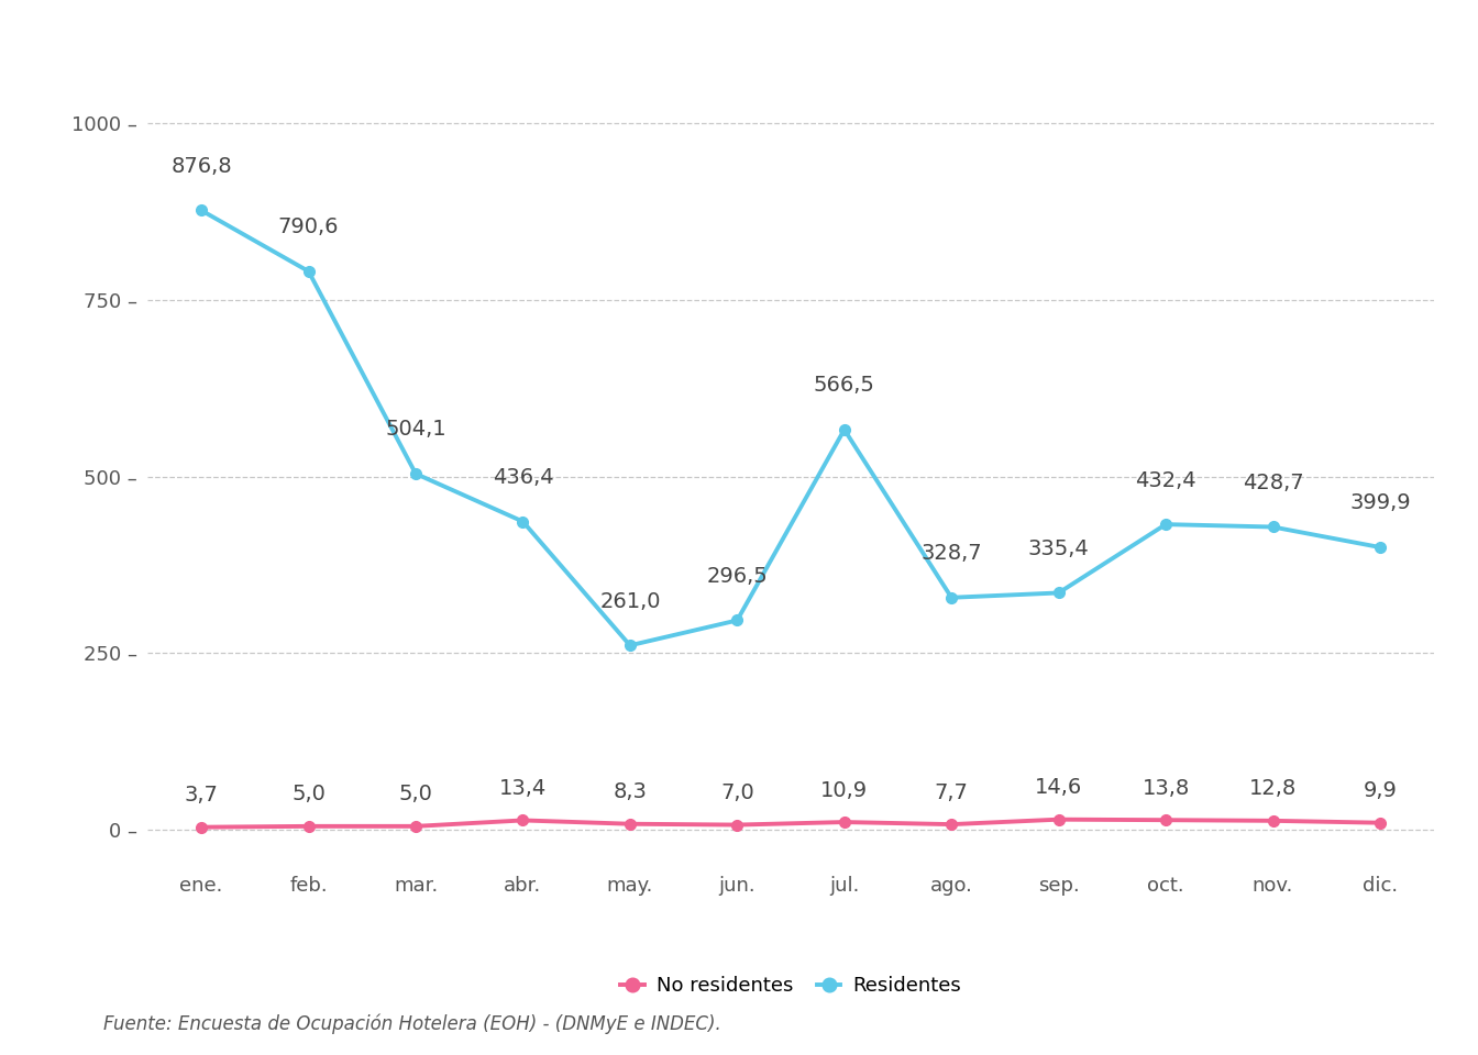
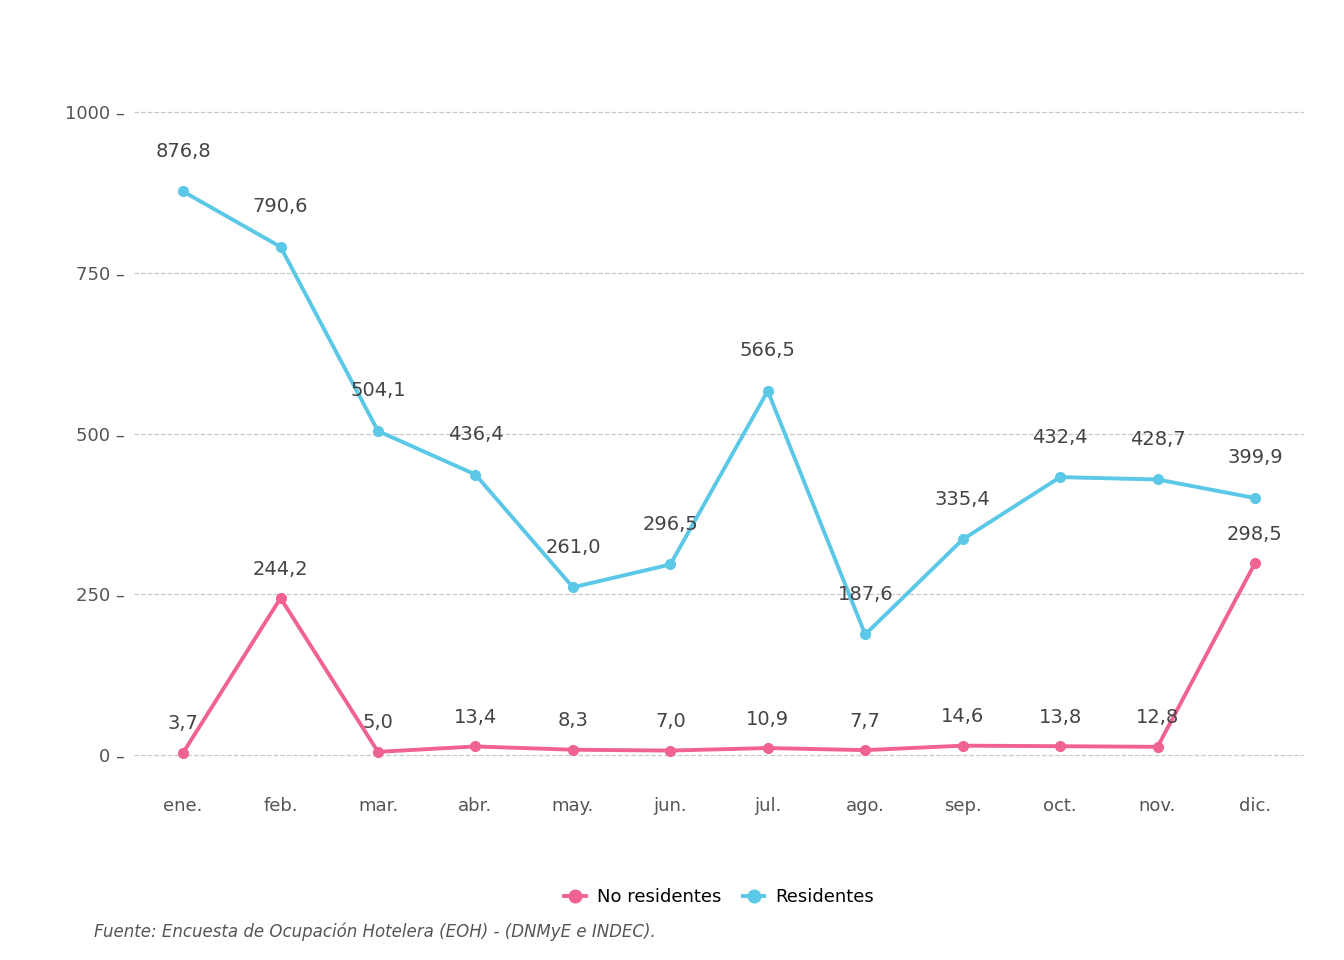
No residentes/feb.: 5,0 -> 244,2
Residentes/ago.: 328,7 -> 187,6
No residentes/dic.: 9,9 -> 298,5
